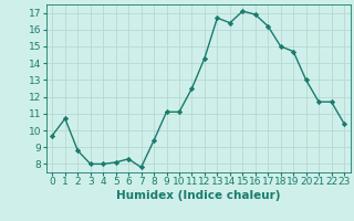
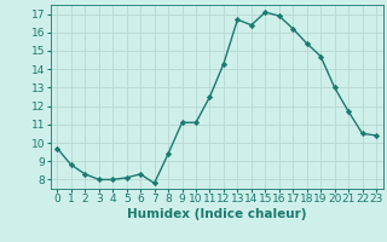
1: 10.7 -> 8.8
2: 8.8 -> 8.3
18: 15.0 -> 15.4
22: 11.7 -> 10.5
